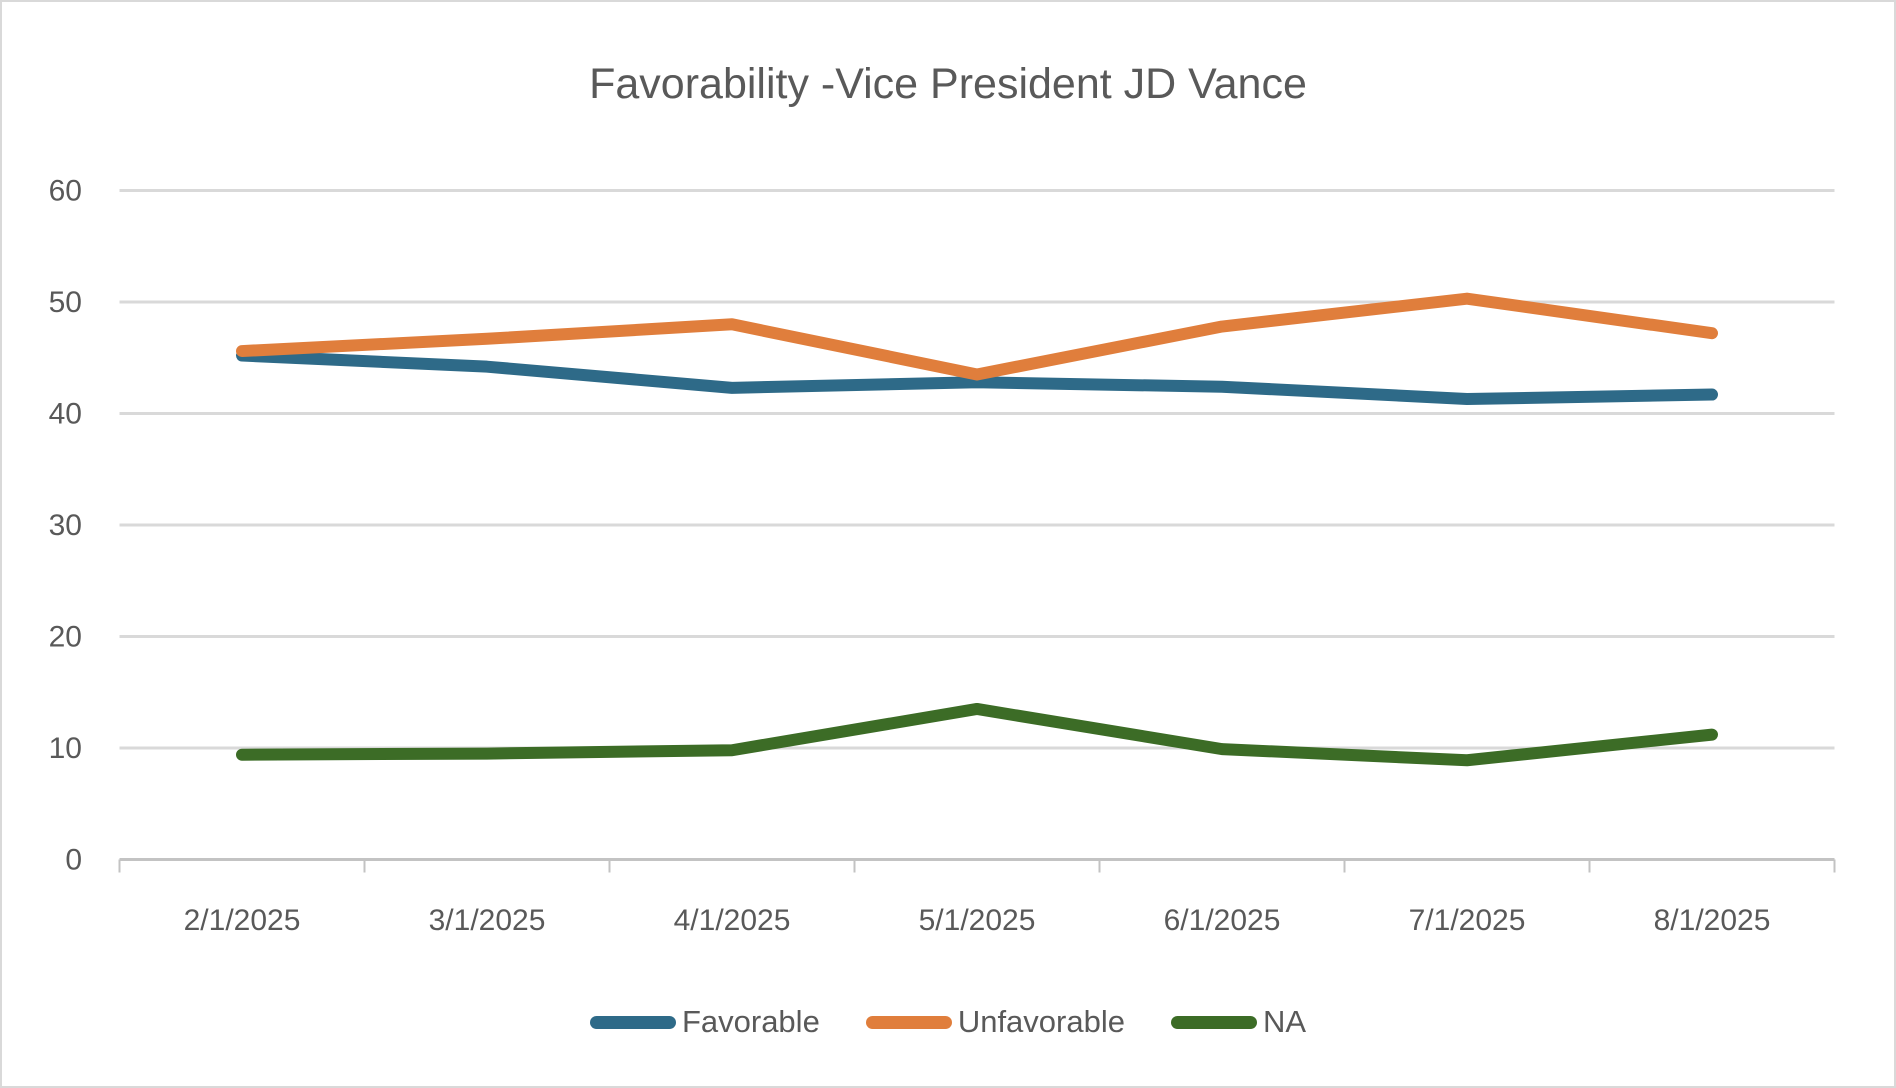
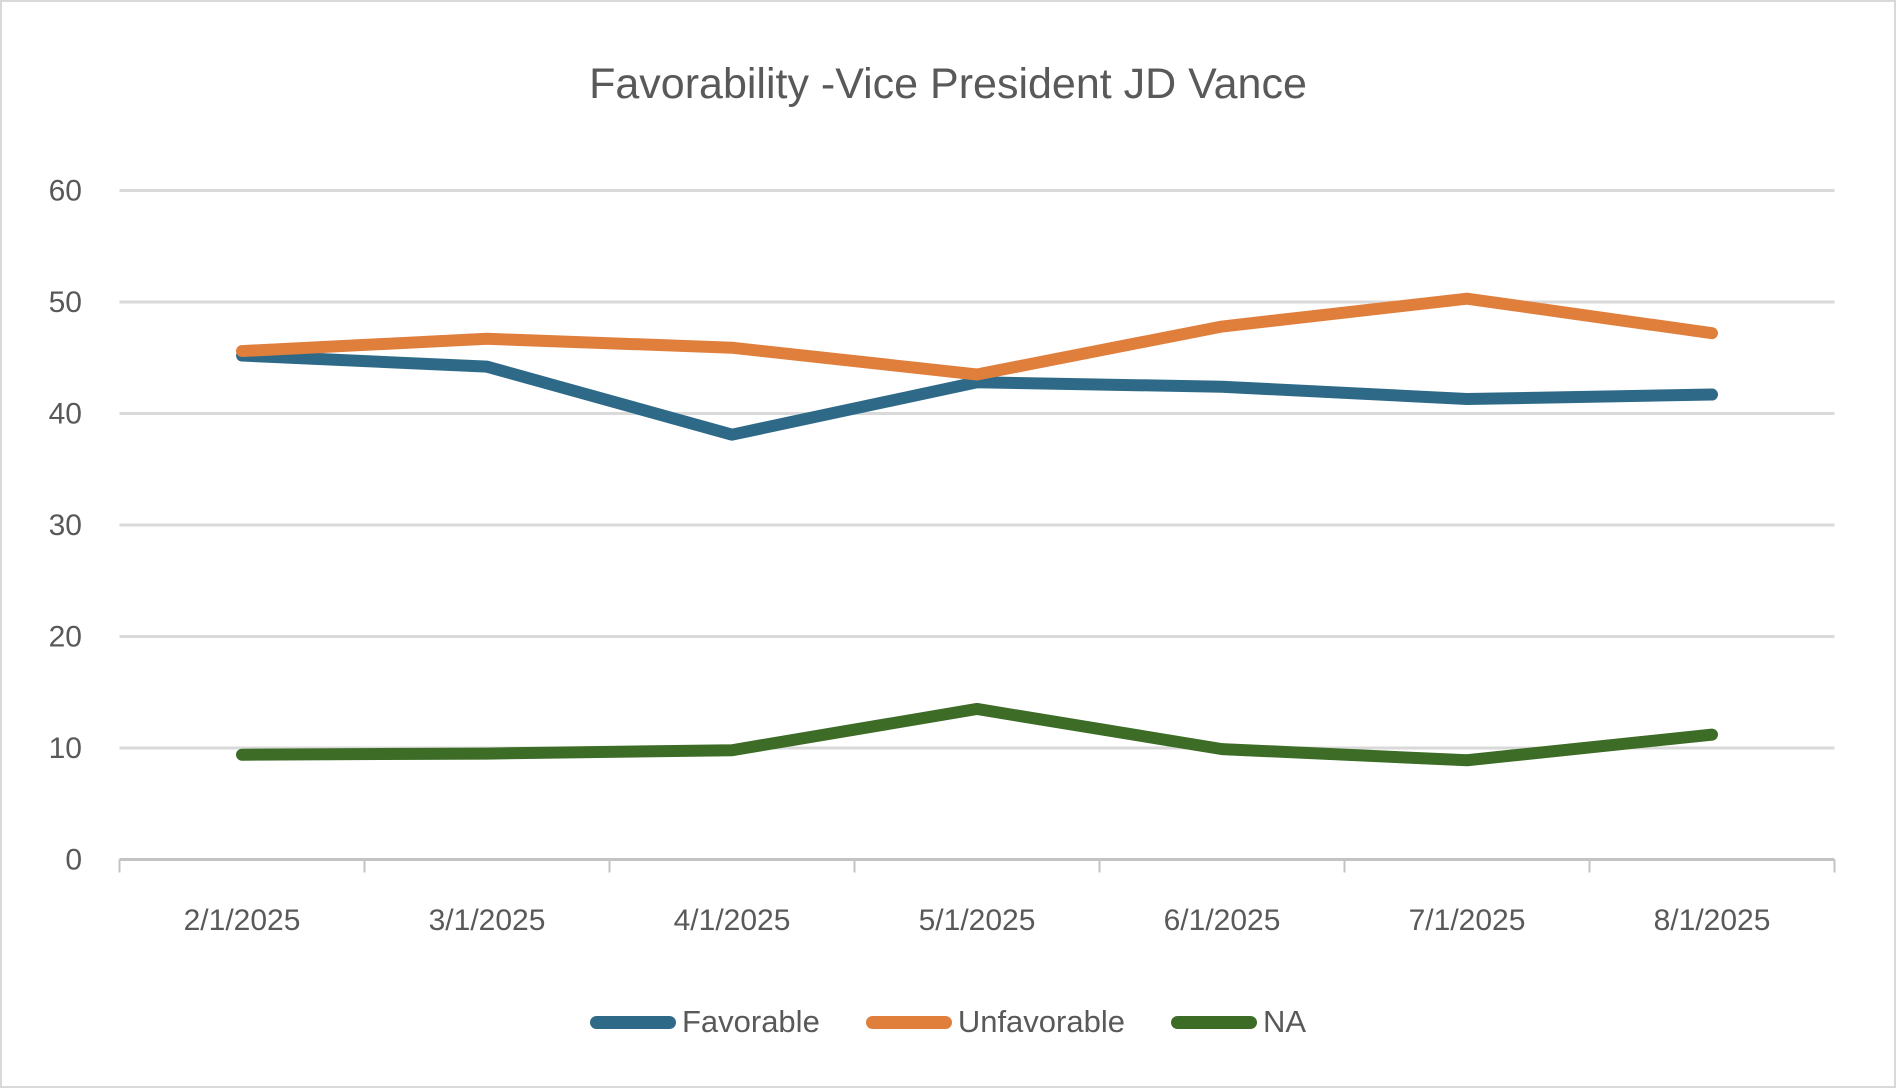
Favorable/4/1/2025: 42.3 -> 38.1
Unfavorable/4/1/2025: 48.0 -> 45.9
